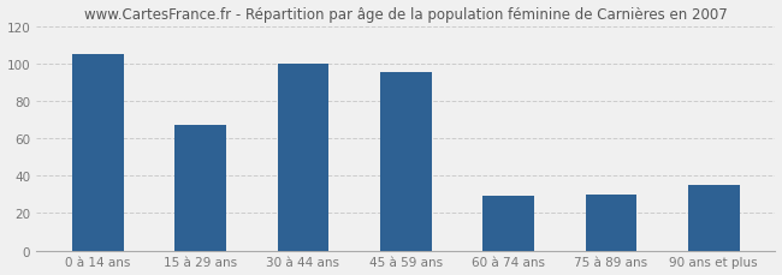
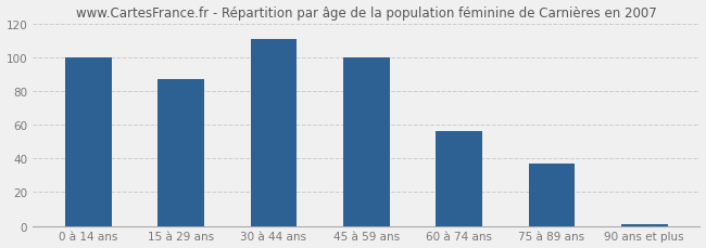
0 à 14 ans: 105 -> 100
15 à 29 ans: 67 -> 87
30 à 44 ans: 100 -> 111
45 à 59 ans: 95 -> 100
60 à 74 ans: 29 -> 56
75 à 89 ans: 30 -> 37
90 ans et plus: 35 -> 1
